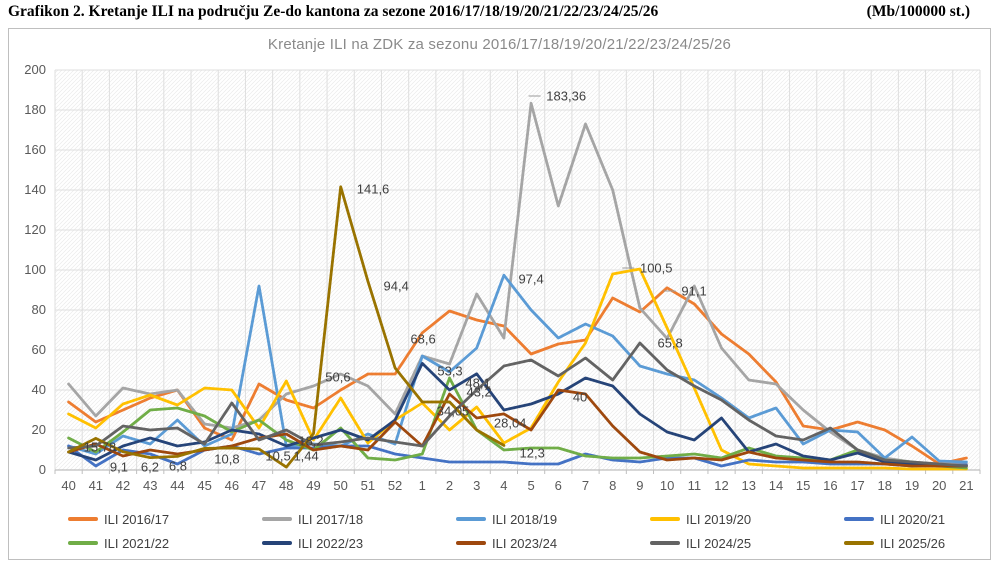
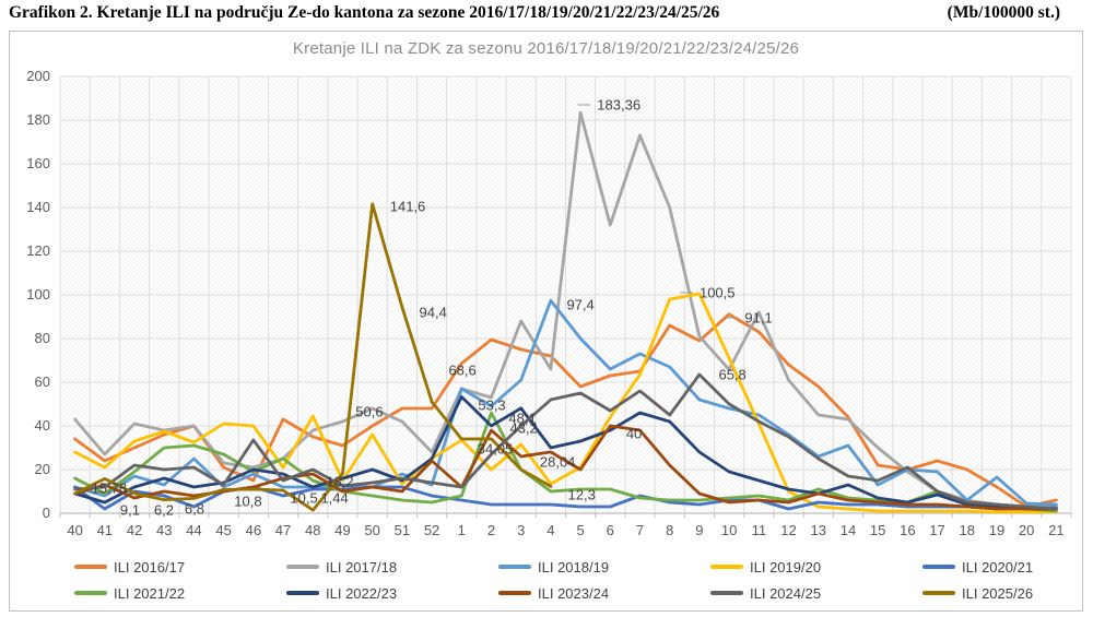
ILI 2018/19/47: 92 -> 12
ILI 2021/22/50: 21 -> 8
ILI 2022/23/12: 26 -> 11
